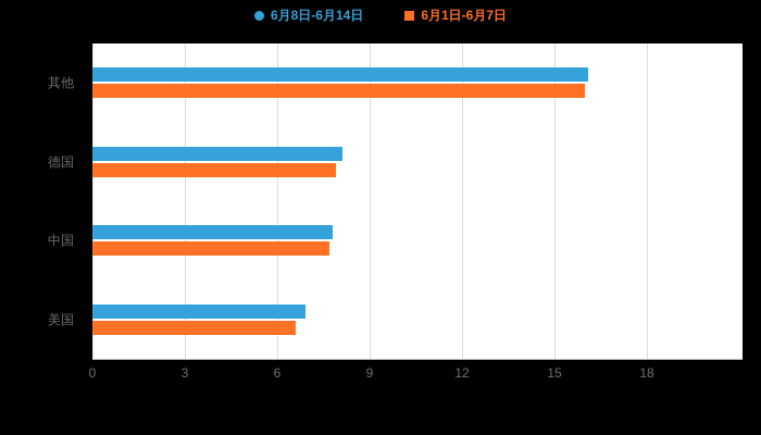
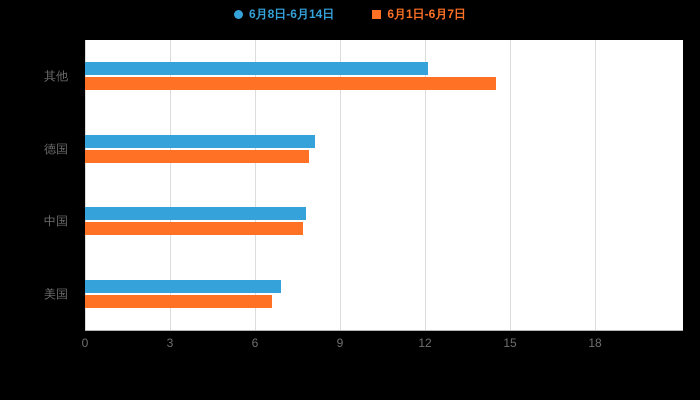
6月8日-6月14日/其他: 16.1 -> 12.1
6月1日-6月7日/其他: 16.0 -> 14.5
